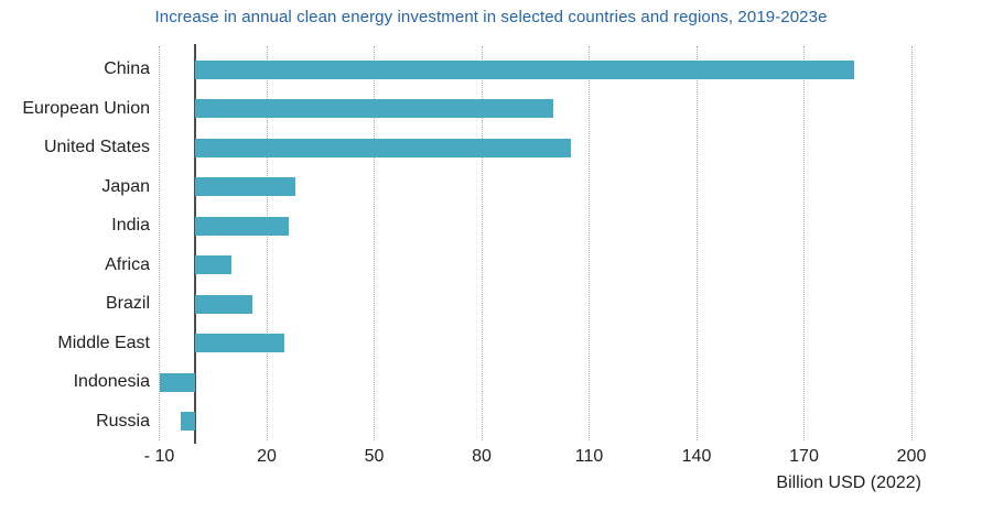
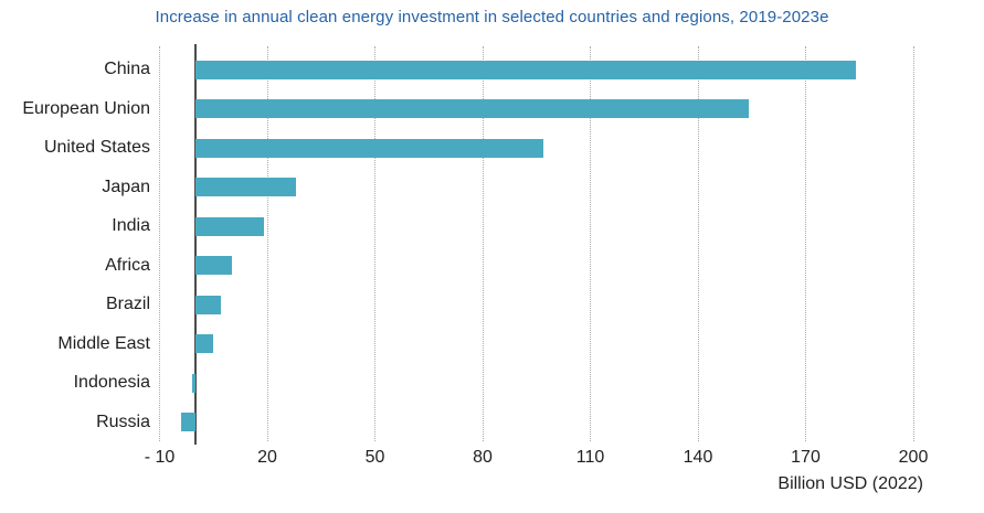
European Union: 100 -> 154
United States: 105 -> 97
India: 26 -> 19
Brazil: 16 -> 7
Middle East: 25 -> 5
Indonesia: -10 -> -1
